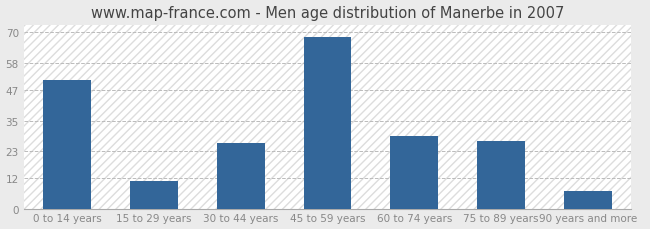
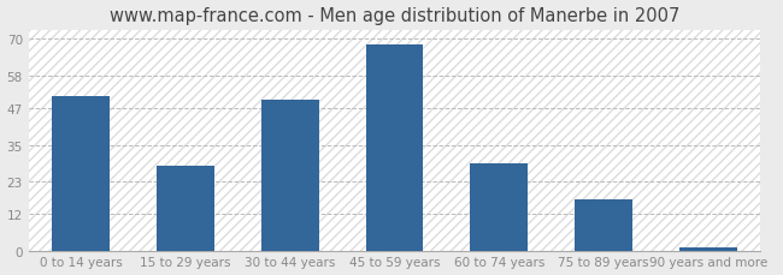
15 to 29 years: 11 -> 28
30 to 44 years: 26 -> 50
75 to 89 years: 27 -> 17
90 years and more: 7 -> 1
